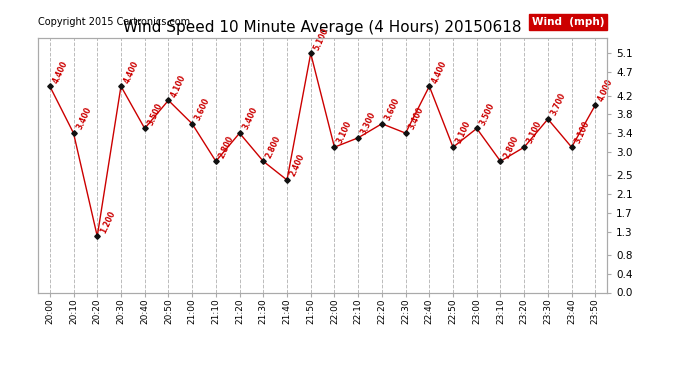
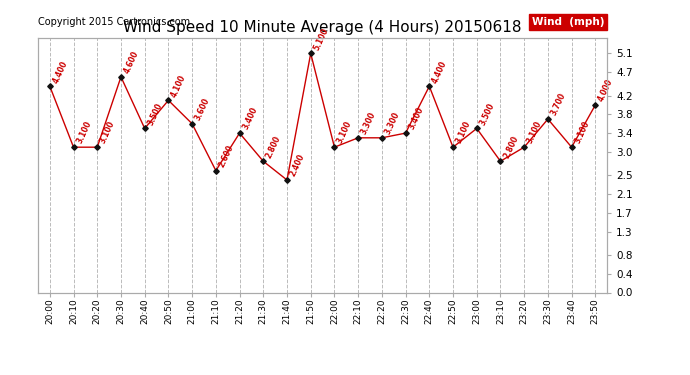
20:10: 3.400 -> 3.100
20:20: 1.200 -> 3.100
20:30: 4.400 -> 4.600
21:10: 2.800 -> 2.600
22:20: 3.600 -> 3.300
